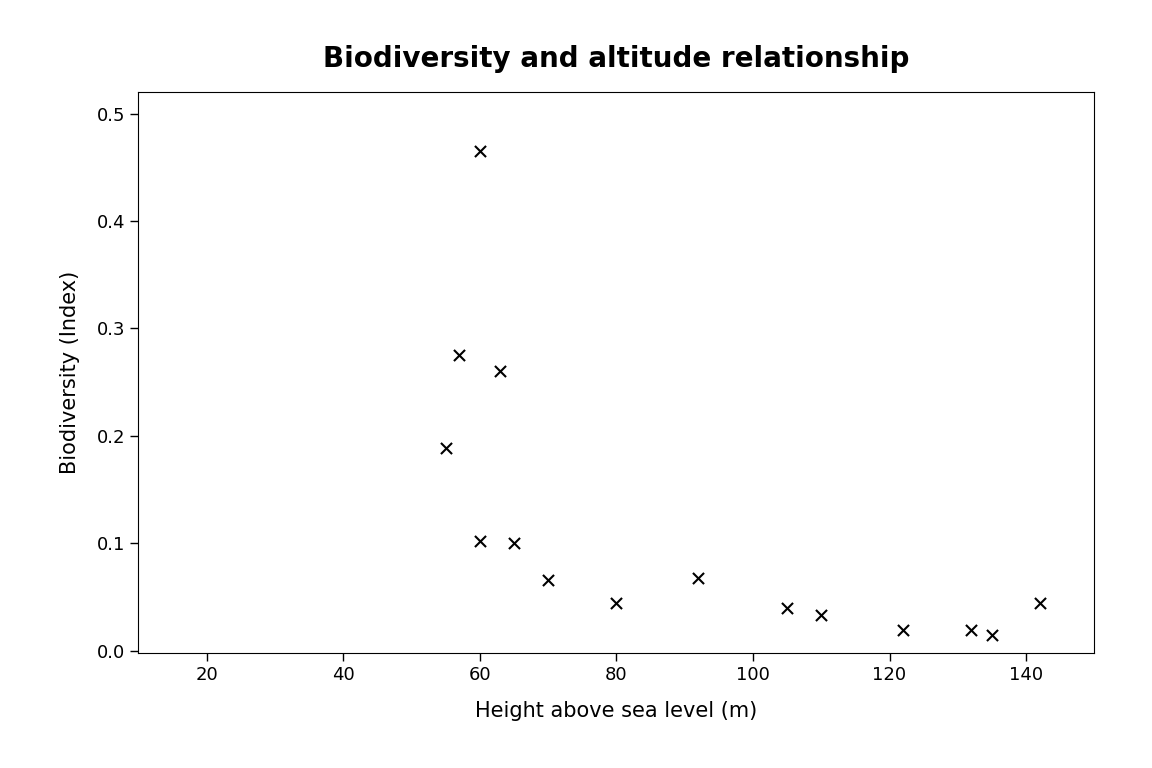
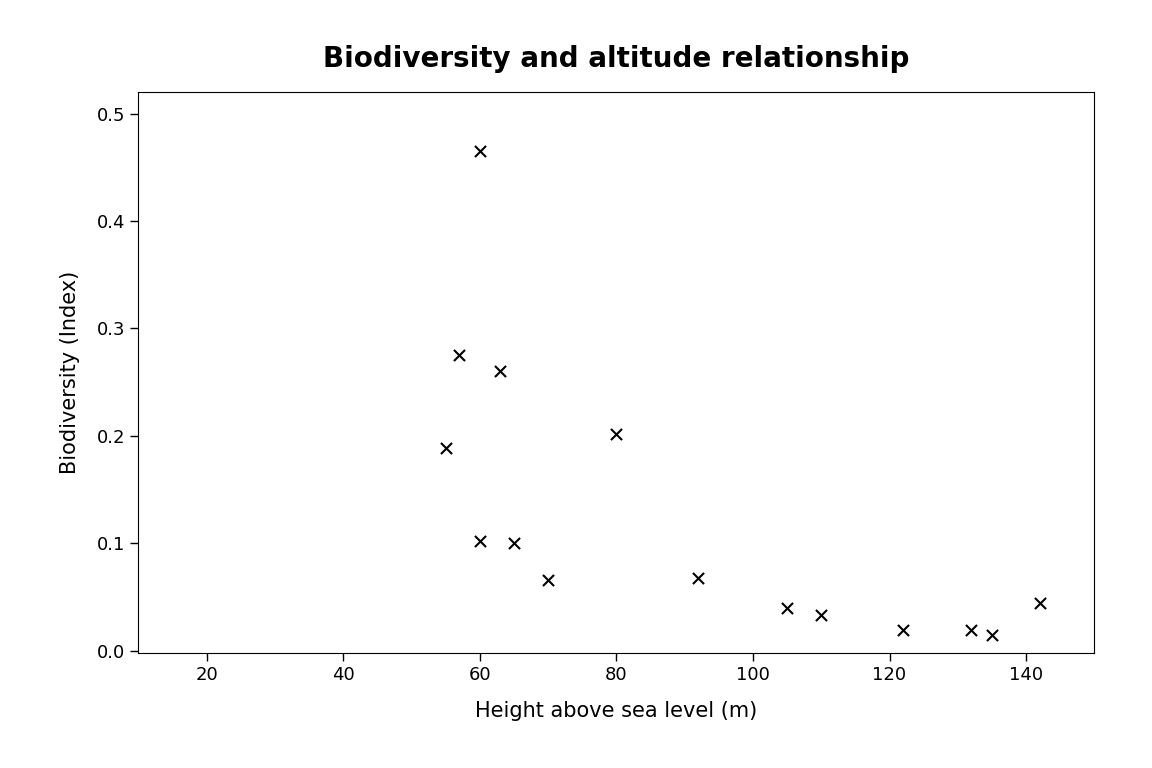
80: 0.044 -> 0.202
